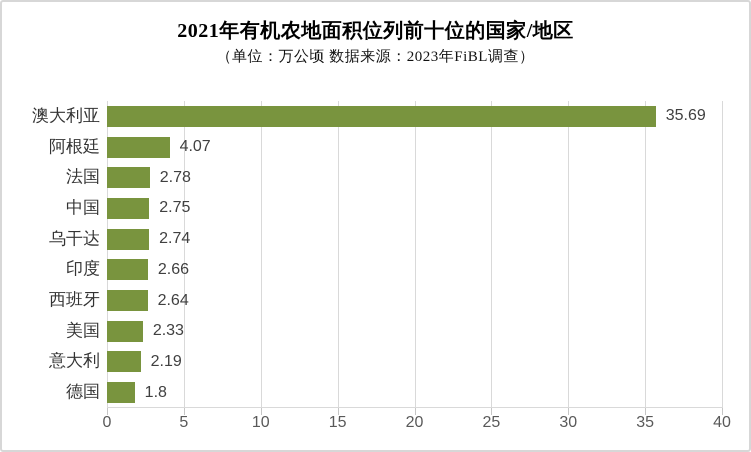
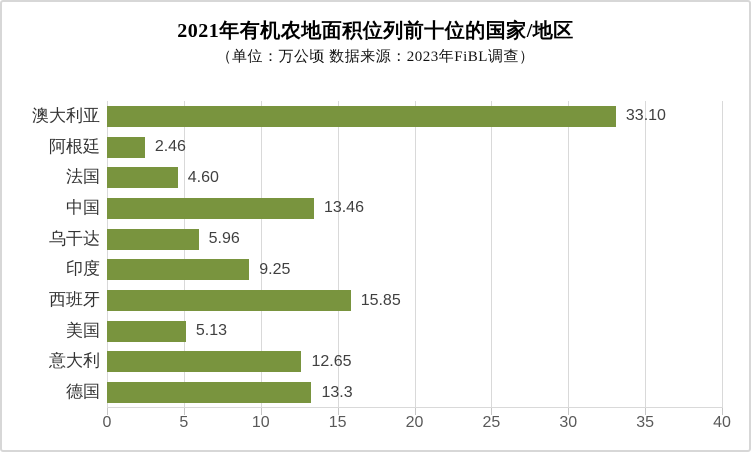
澳大利亚: 35.69 -> 33.10
阿根廷: 4.07 -> 2.46
法国: 2.78 -> 4.60
中国: 2.75 -> 13.46
乌干达: 2.74 -> 5.96
印度: 2.66 -> 9.25
西班牙: 2.64 -> 15.85
美国: 2.33 -> 5.13
意大利: 2.19 -> 12.65
德国: 1.8 -> 13.3
